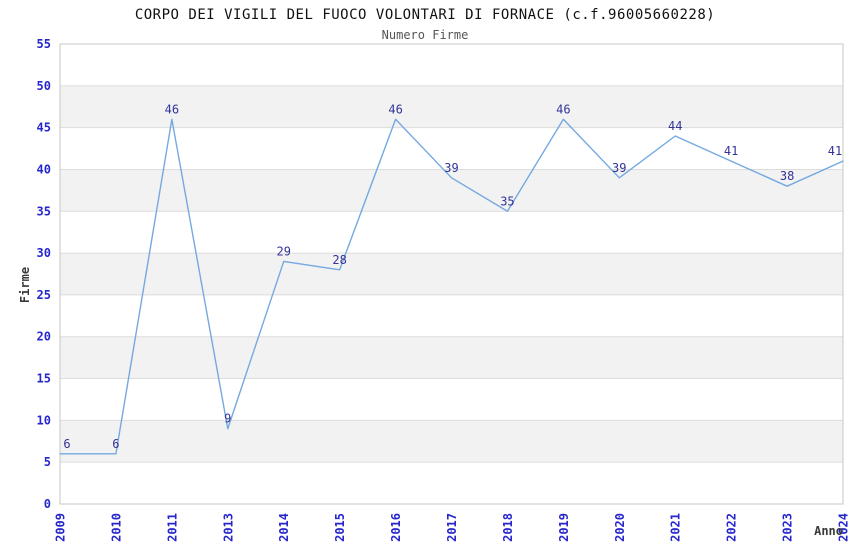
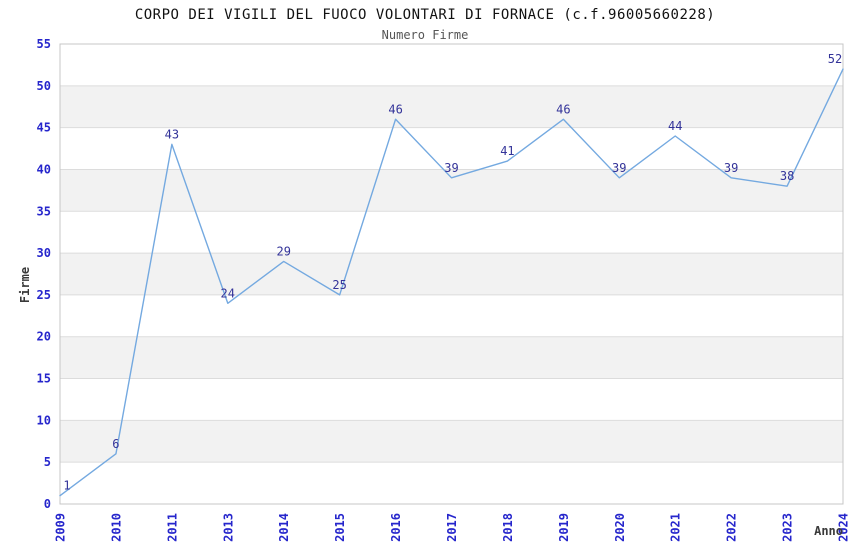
2009: 6 -> 1
2011: 46 -> 43
2013: 9 -> 24
2015: 28 -> 25
2018: 35 -> 41
2022: 41 -> 39
2024: 41 -> 52
